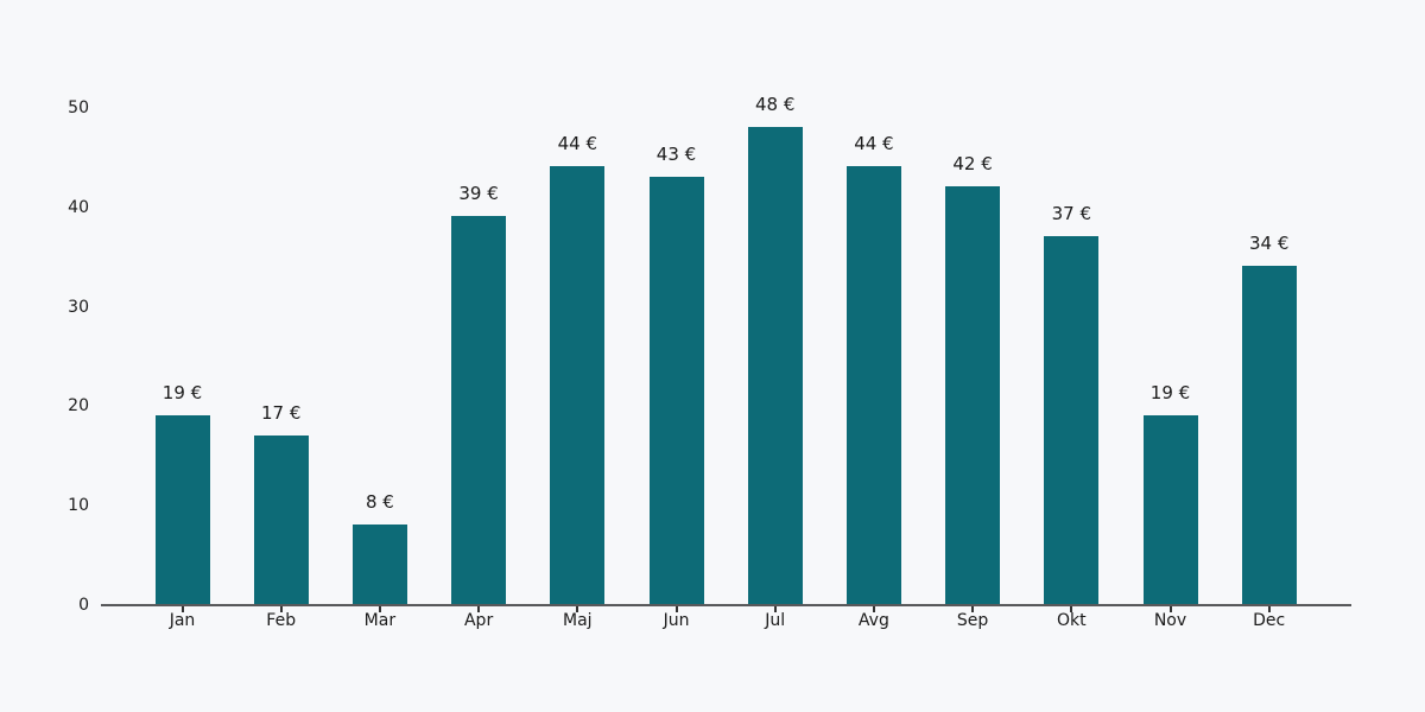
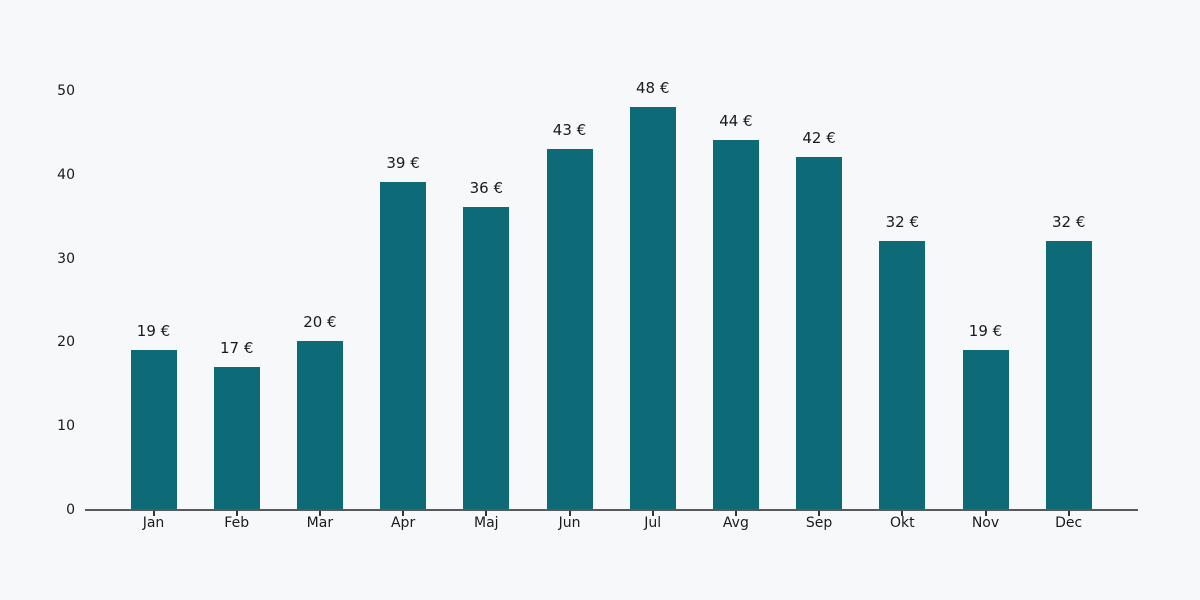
Mar: 8 -> 20
Maj: 44 -> 36
Okt: 37 -> 32
Dec: 34 -> 32
